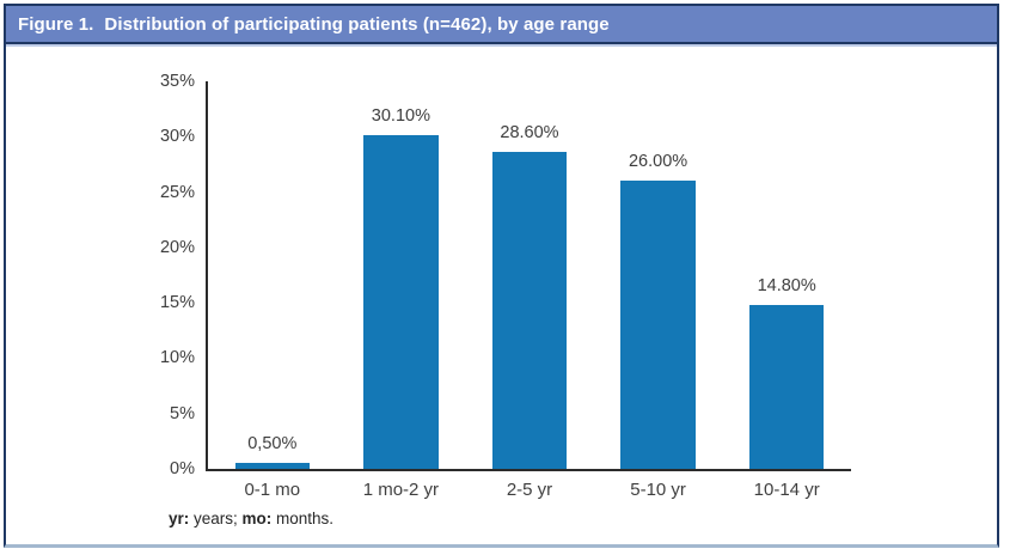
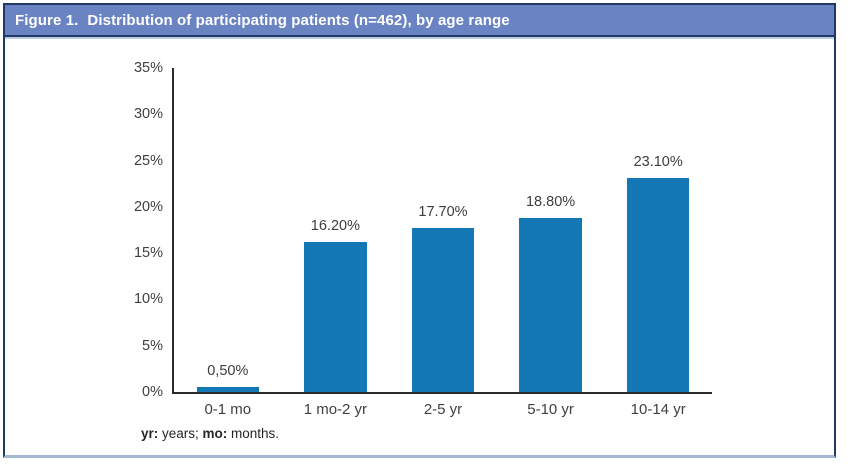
1 mo-2 yr: 30.10% -> 16.20%
2-5 yr: 28.60% -> 17.70%
5-10 yr: 26.00% -> 18.80%
10-14 yr: 14.80% -> 23.10%
